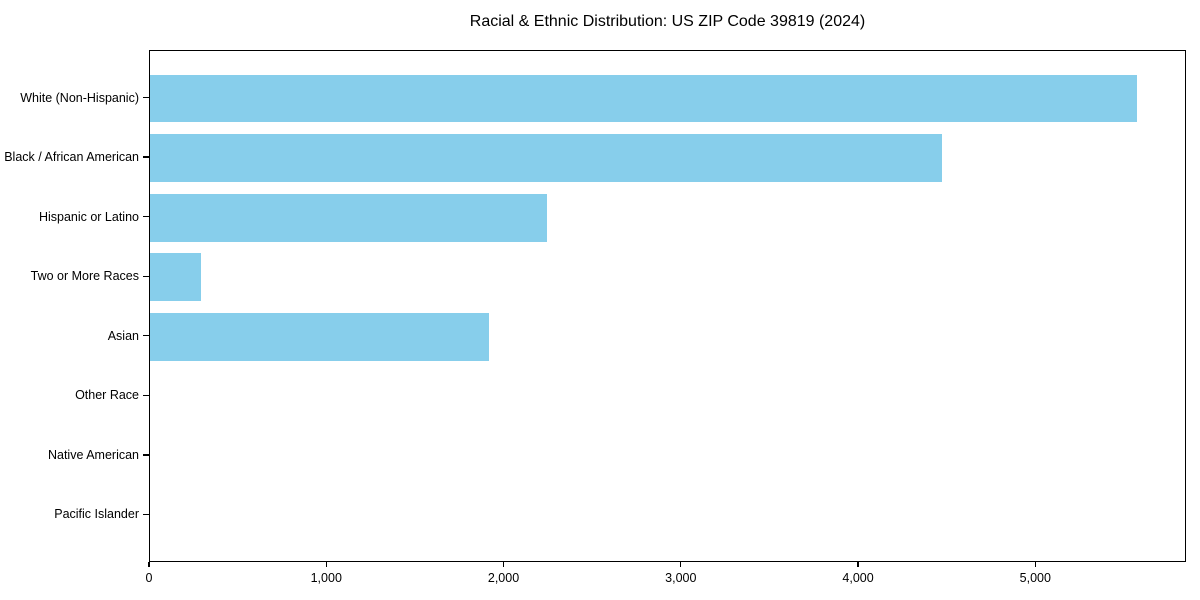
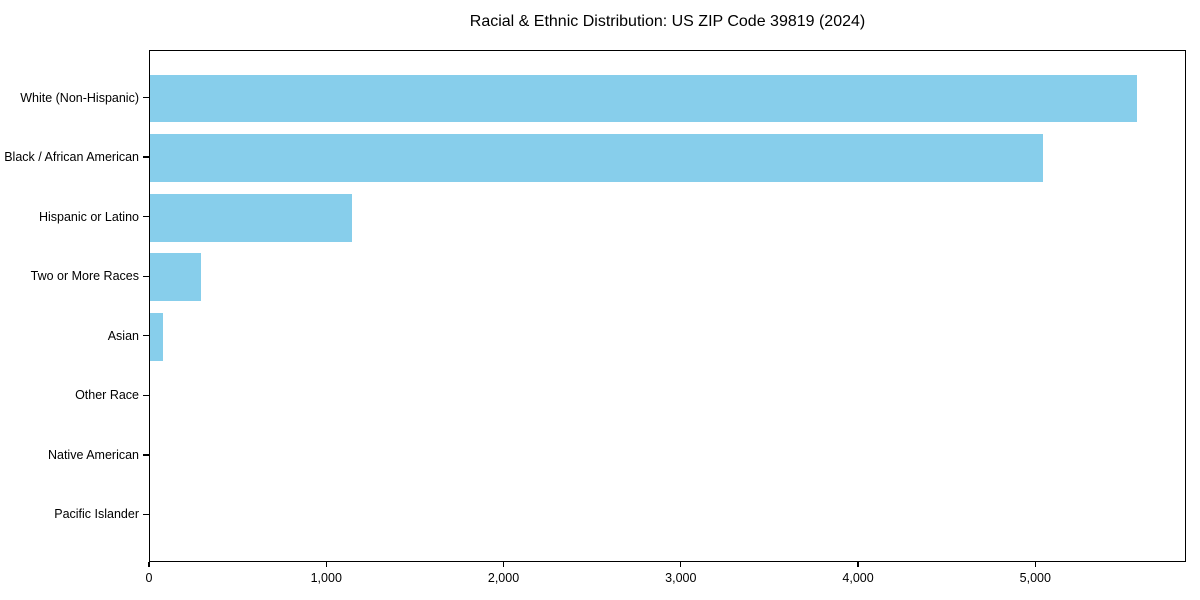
Black / African American: 4470 -> 5040
Hispanic or Latino: 2240 -> 1140
Asian: 1910 -> 70
